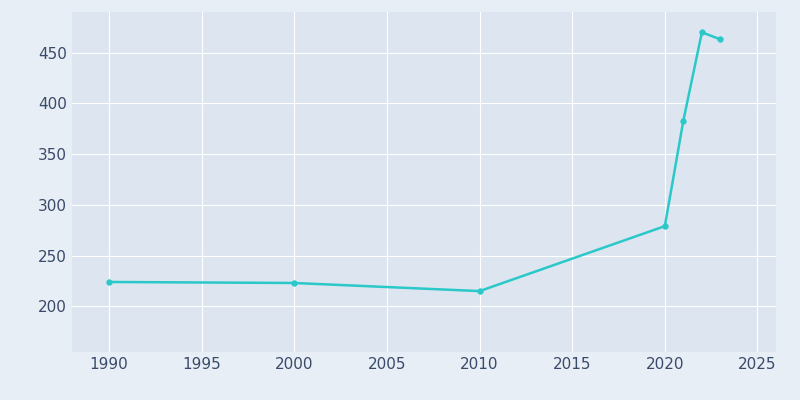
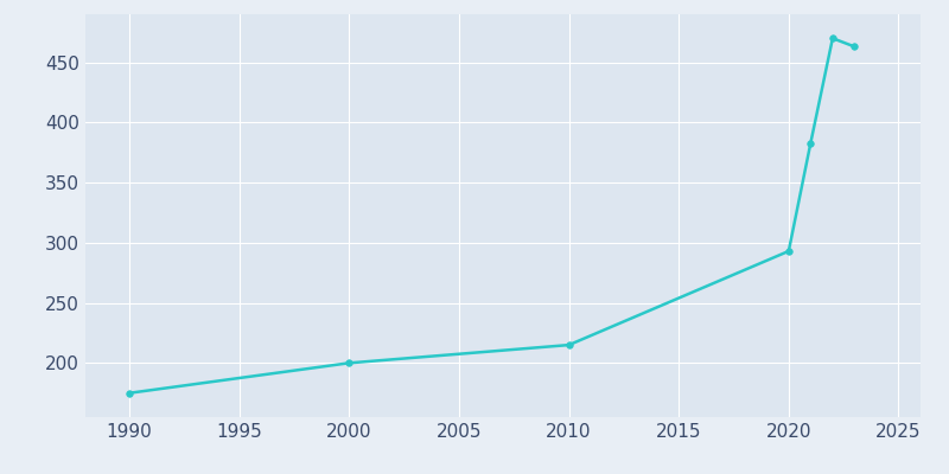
1990: 224 -> 175
2000: 223 -> 200
2020: 279 -> 293
